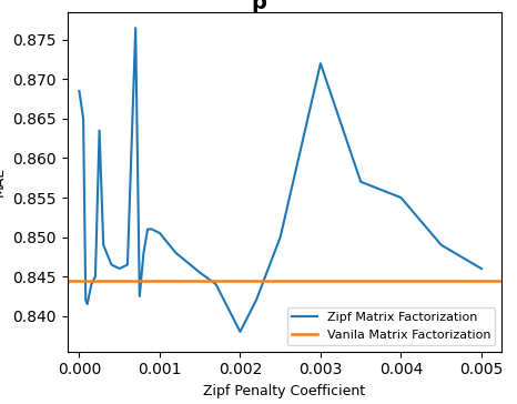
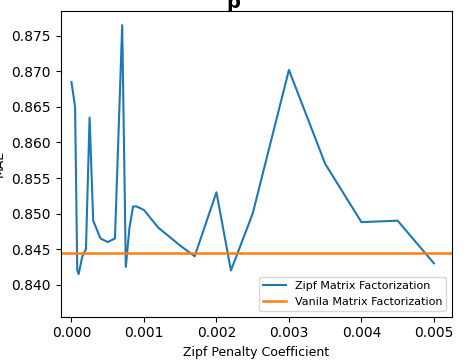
0.002: 0.8380 -> 0.8530
0.003: 0.8720 -> 0.8702
0.004: 0.8550 -> 0.8488
0.005: 0.8460 -> 0.8430
